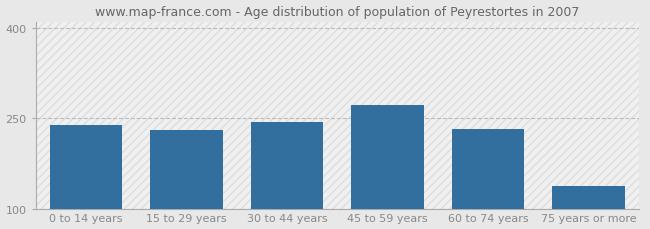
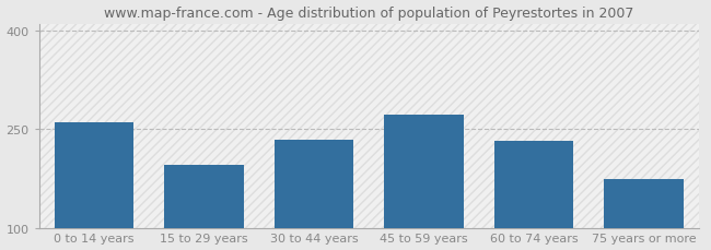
0 to 14 years: 238 -> 260
15 to 29 years: 230 -> 196
30 to 44 years: 244 -> 234
75 years or more: 138 -> 174
